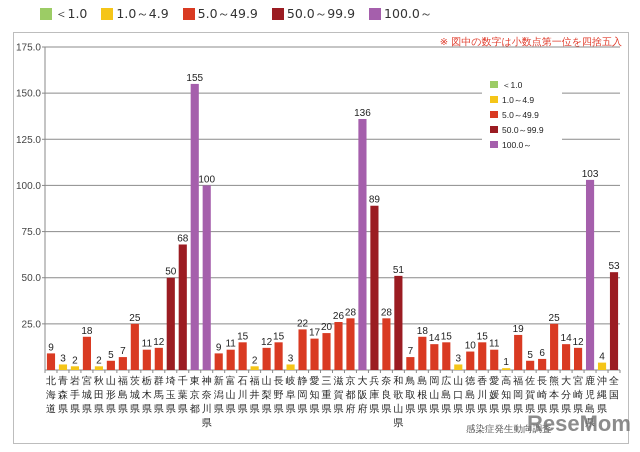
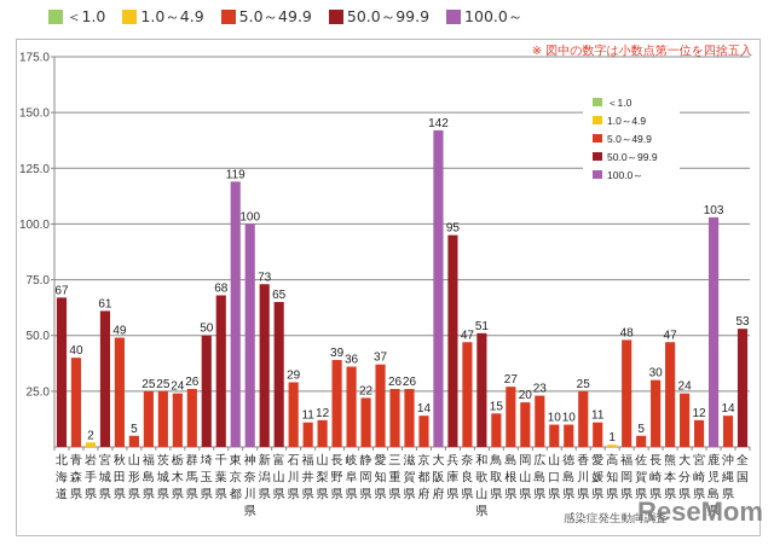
北海道: 9 -> 67
青森県: 3 -> 40
宮城県: 18 -> 61
秋田県: 2 -> 49
福島県: 7 -> 25
栃木県: 11 -> 24
群馬県: 12 -> 26
東京都: 155 -> 119
新潟県: 9 -> 73
富山県: 11 -> 65
石川県: 15 -> 29
福井県: 2 -> 11
長野県: 15 -> 39
岐阜県: 3 -> 36
愛知県: 17 -> 37
三重県: 20 -> 26
京都府: 28 -> 14
大阪府: 136 -> 142
兵庫県: 89 -> 95
奈良県: 28 -> 47
鳥取県: 7 -> 15
島根県: 18 -> 27
岡山県: 14 -> 20
広島県: 15 -> 23
山口県: 3 -> 10
香川県: 15 -> 25
福岡県: 19 -> 48
長崎県: 6 -> 30
熊本県: 25 -> 47
大分県: 14 -> 24
沖縄県: 4 -> 14
